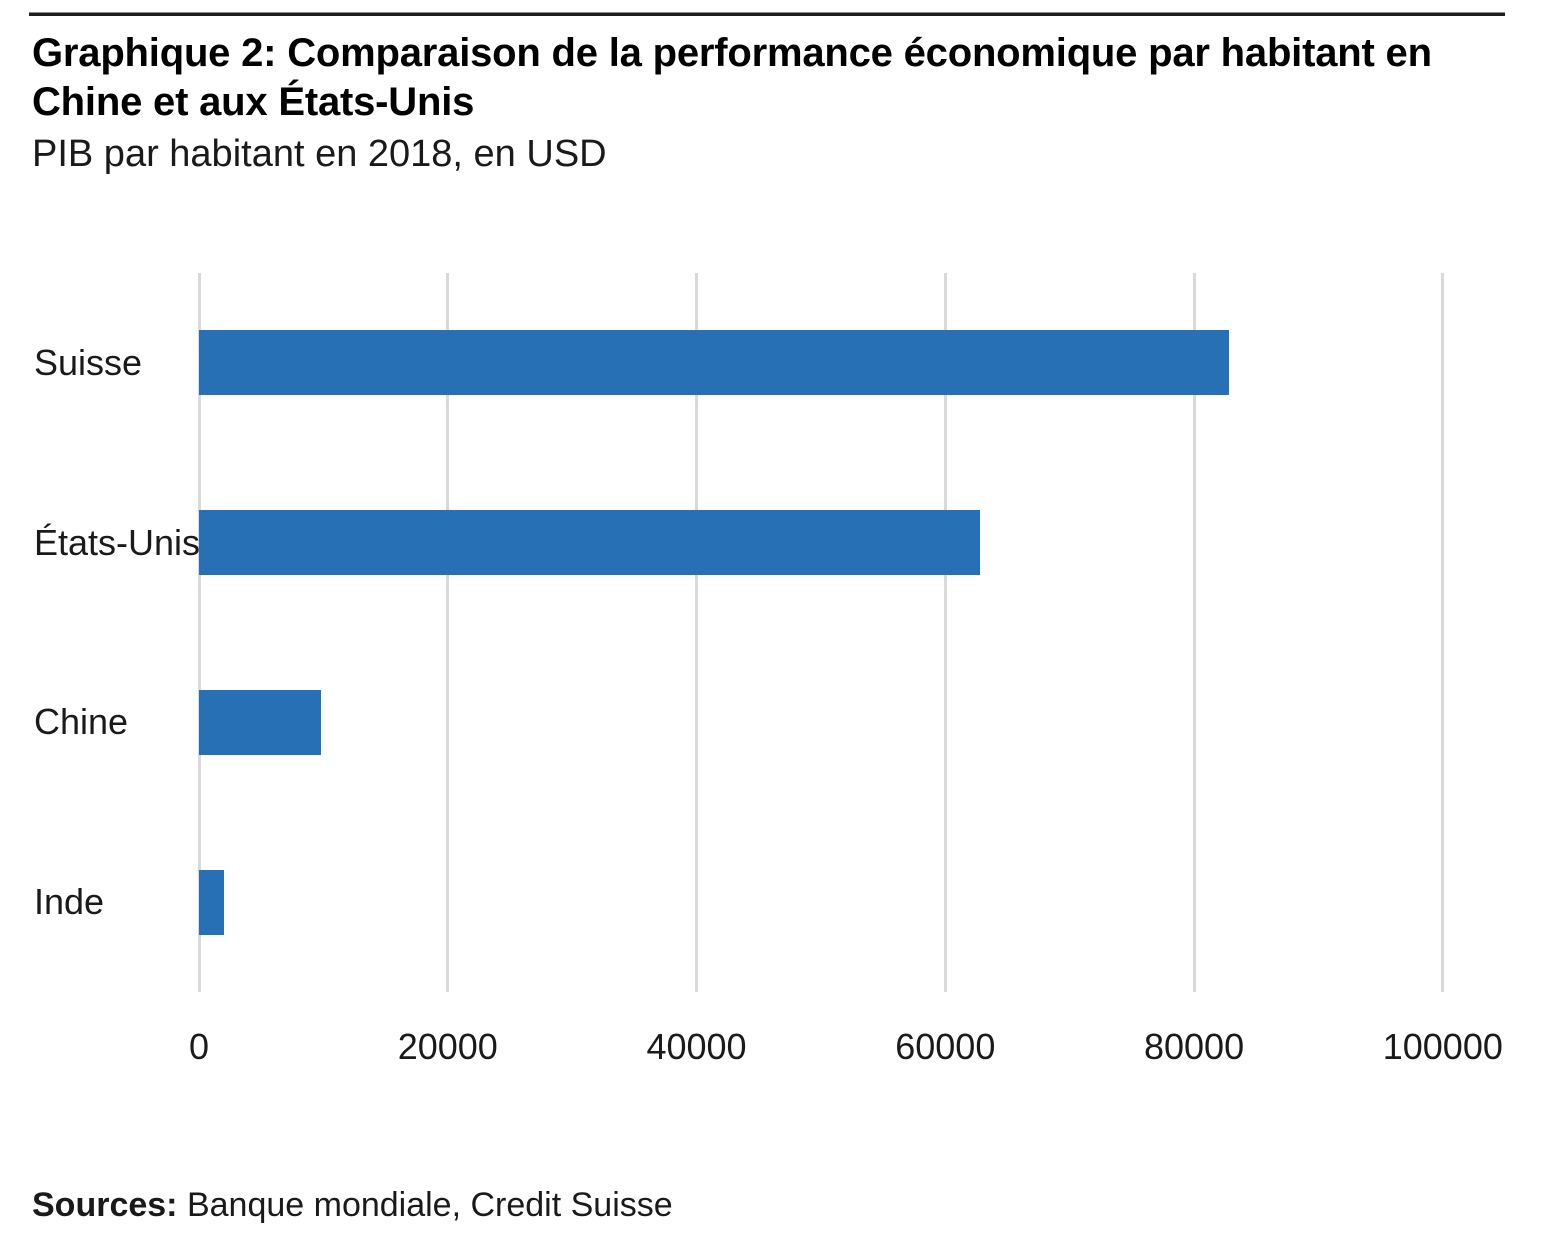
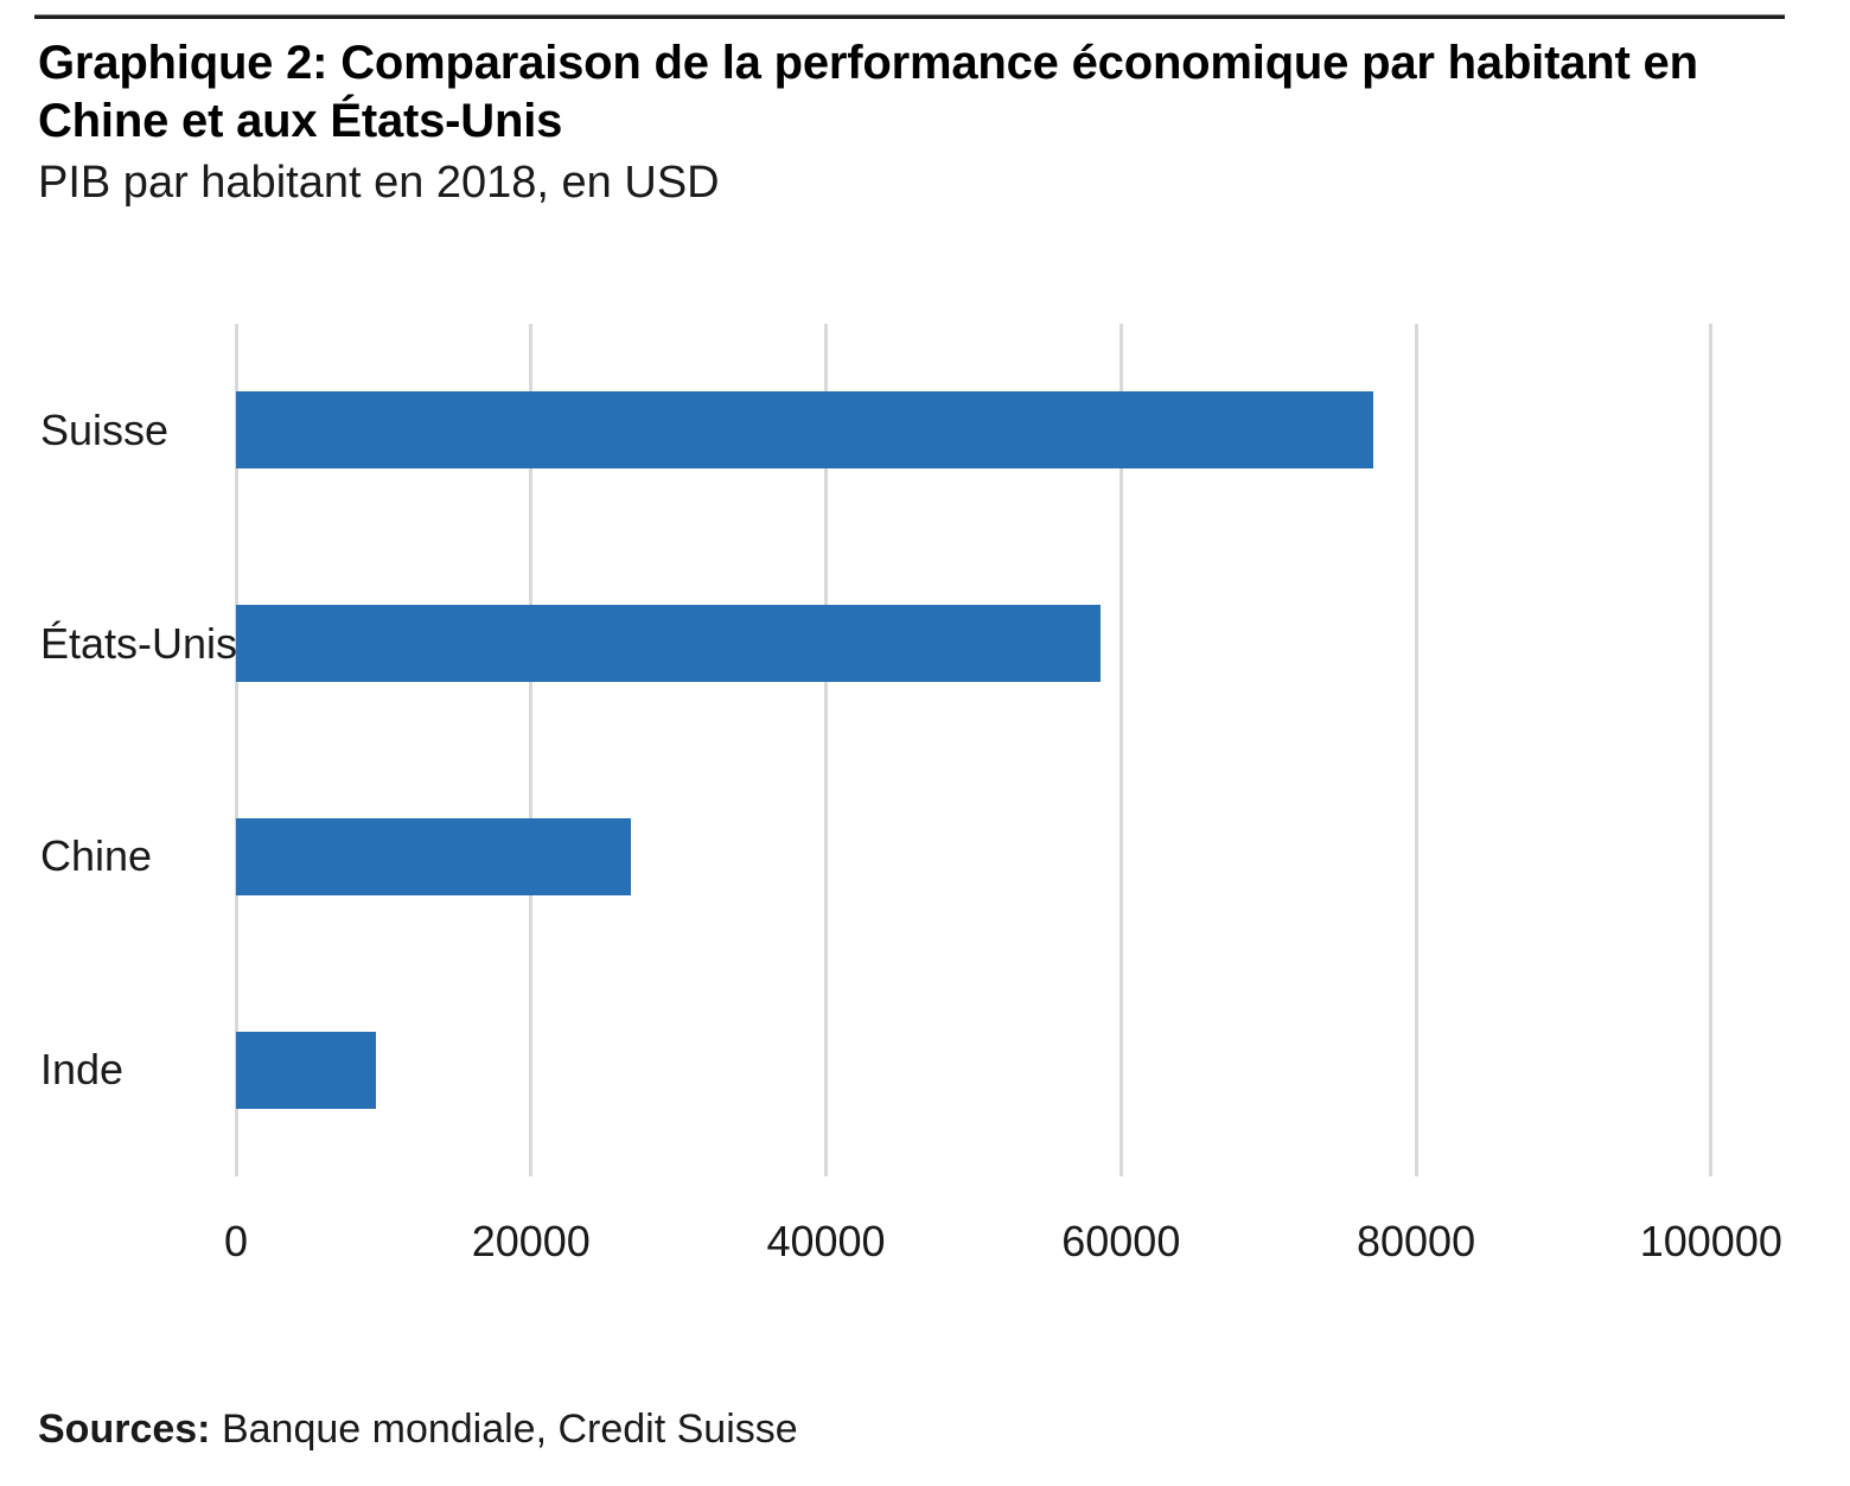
Suisse: 82800 -> 77100
États-Unis: 62800 -> 58600
Chine: 9800 -> 26800
Inde: 2000 -> 9500
